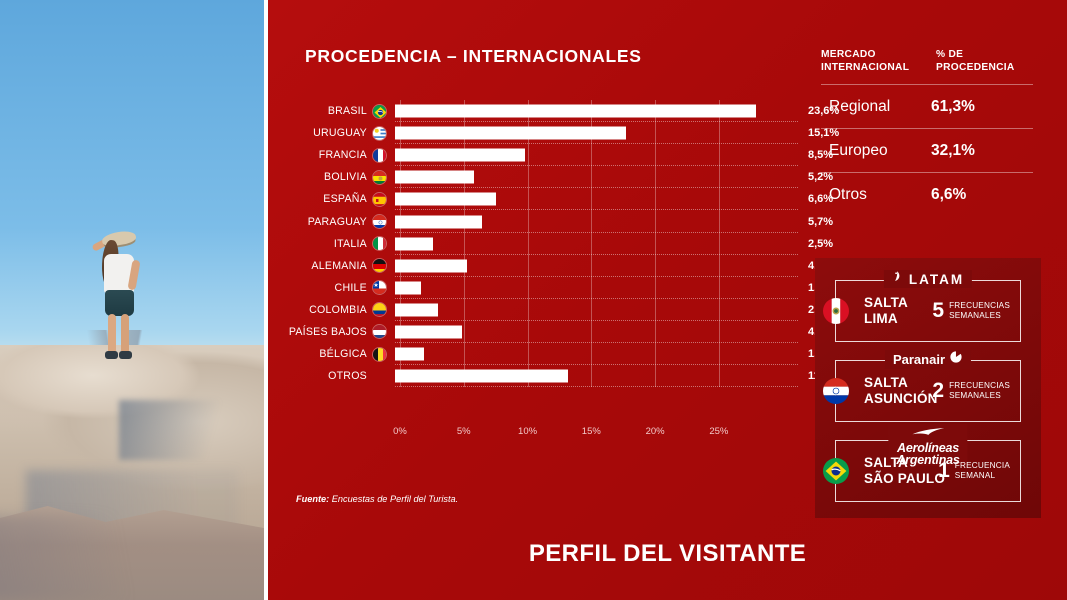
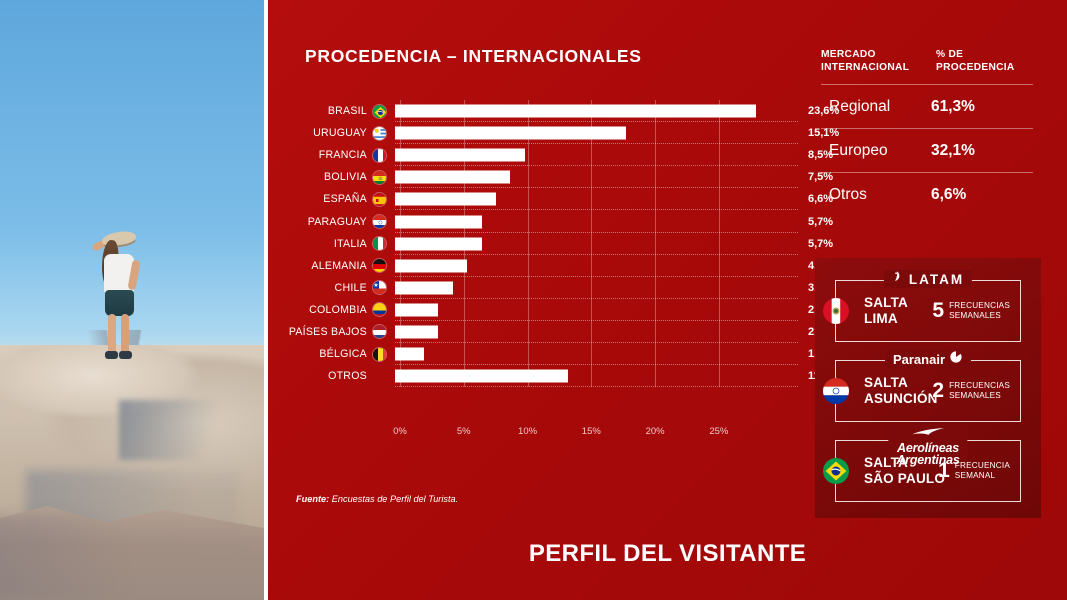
BOLIVIA: 5,2% -> 7,5%
ITALIA: 2,5% -> 5,7%
CHILE: 1,7% -> 3,8%
PAÍSES BAJOS: 4,4% -> 2,8%
